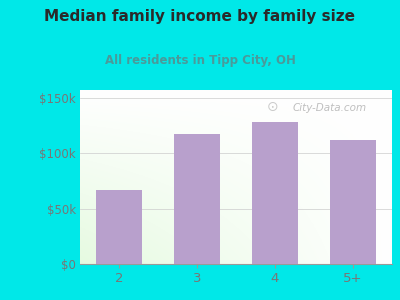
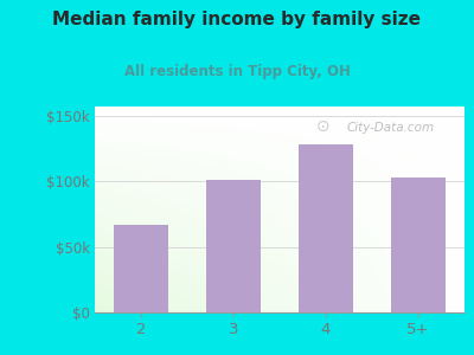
3: $117k -> $101k
5+: $112k -> $103k
